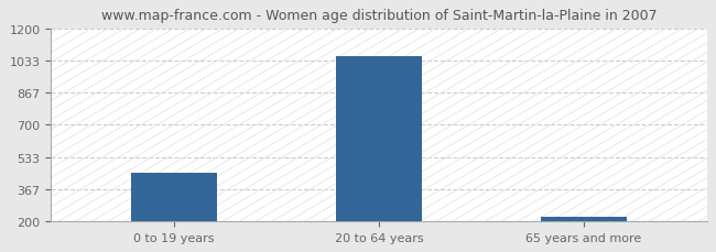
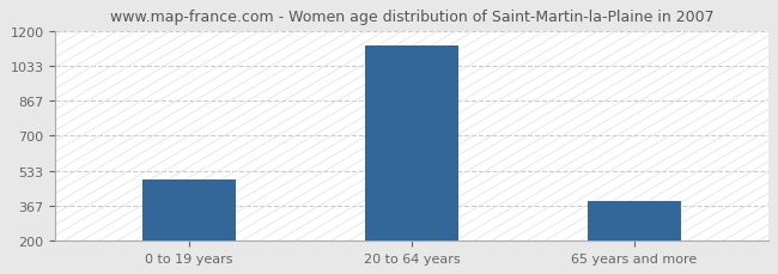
0 to 19 years: 450 -> 490
20 to 64 years: 1050 -> 1130
65 years and more: 220 -> 390
